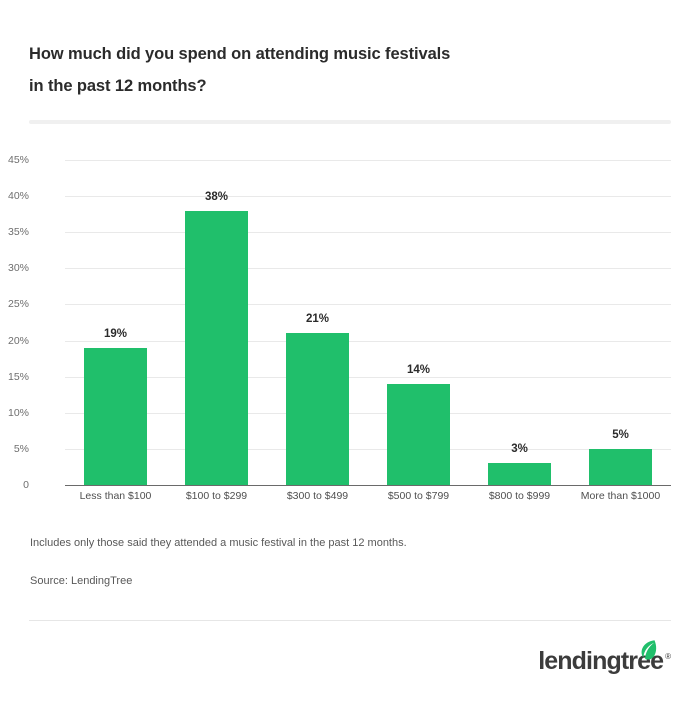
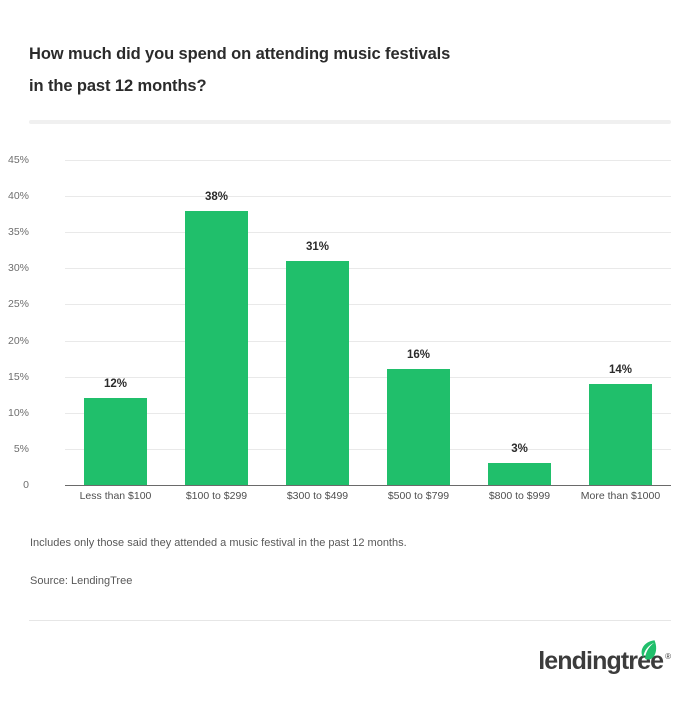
Less than $100: 19% -> 12%
$300 to $499: 21% -> 31%
$500 to $799: 14% -> 16%
More than $1000: 5% -> 14%
